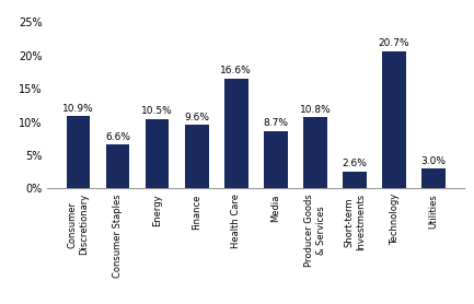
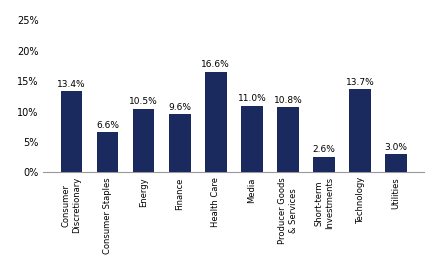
Consumer Discretionary: 10.9% -> 13.4%
Media: 8.7% -> 11.0%
Technology: 20.7% -> 13.7%
